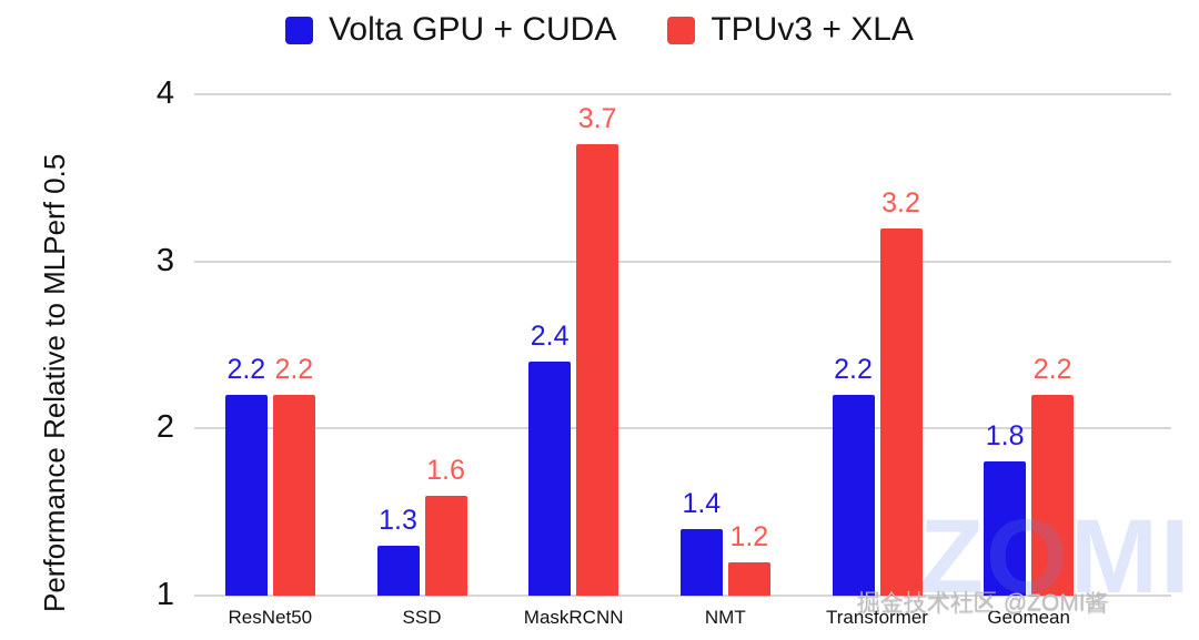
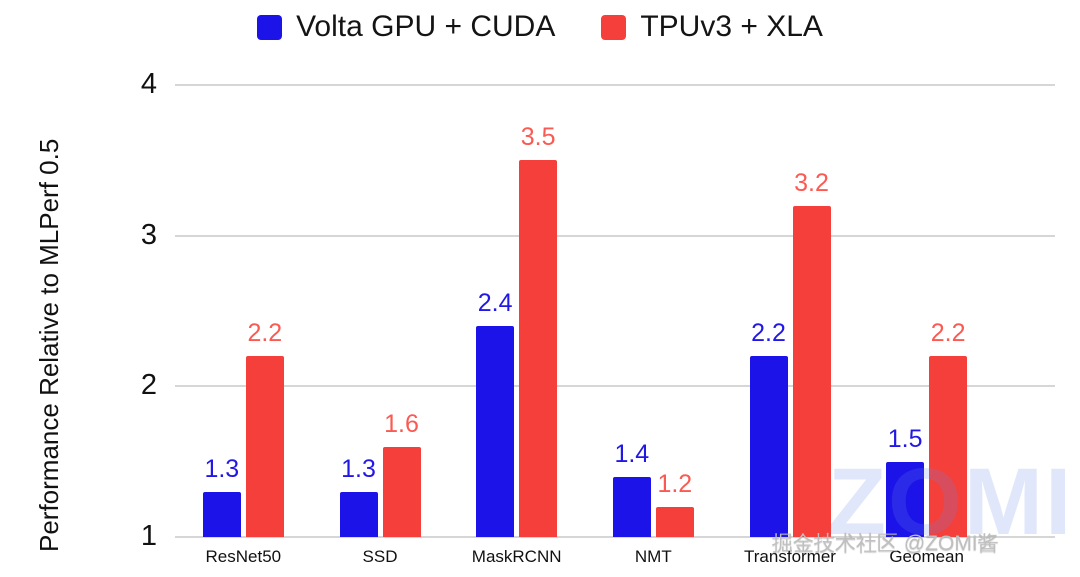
Volta GPU + CUDA/ResNet50: 2.2 -> 1.3
TPUv3 + XLA/MaskRCNN: 3.7 -> 3.5
Volta GPU + CUDA/Geomean: 1.8 -> 1.5
